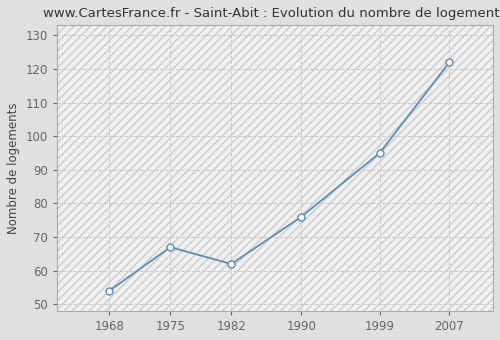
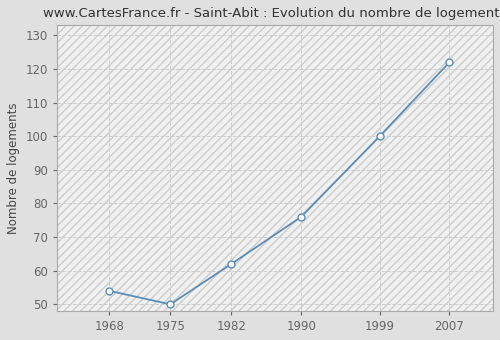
1975: 67 -> 50
1999: 95 -> 100
